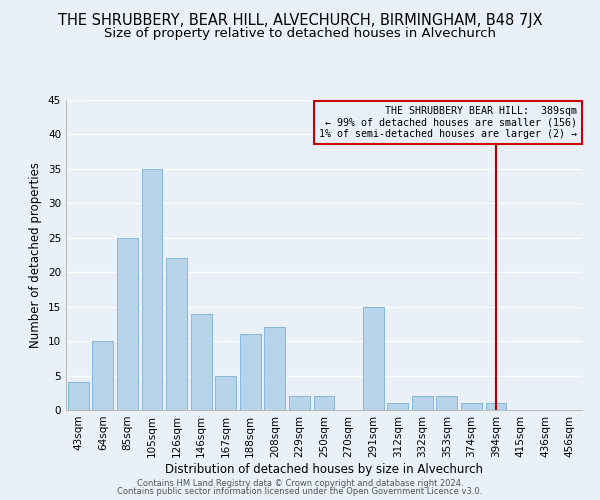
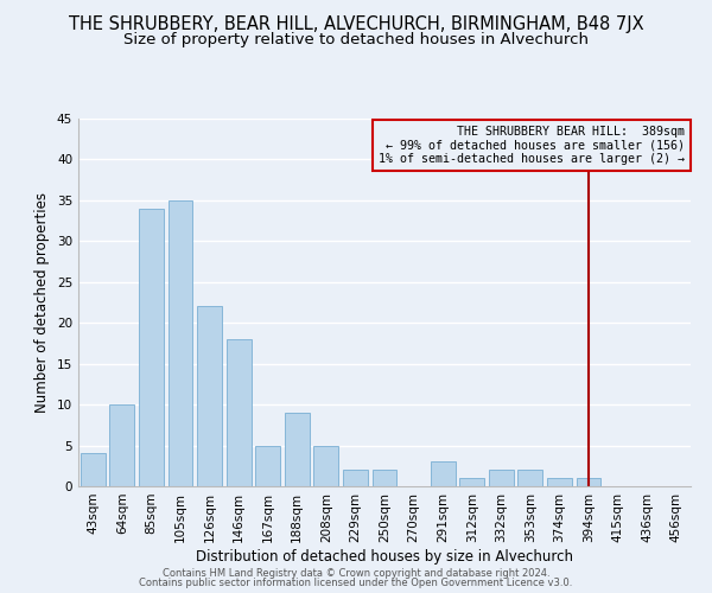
85sqm: 25 -> 34
146sqm: 14 -> 18
188sqm: 11 -> 9
208sqm: 12 -> 5
291sqm: 15 -> 3
